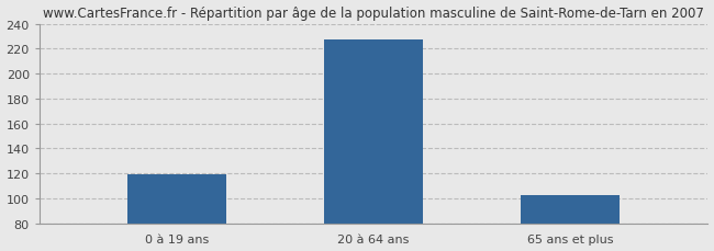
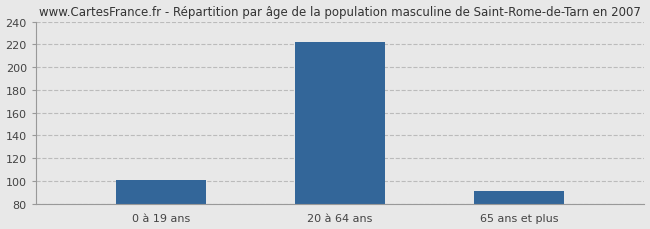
0 à 19 ans: 119 -> 101
20 à 64 ans: 227 -> 222
65 ans et plus: 103 -> 91
